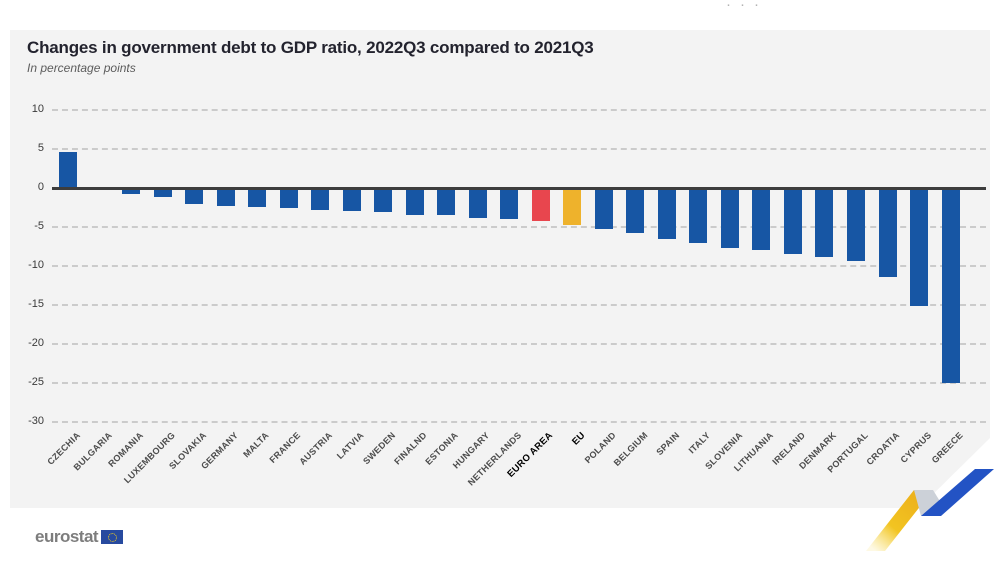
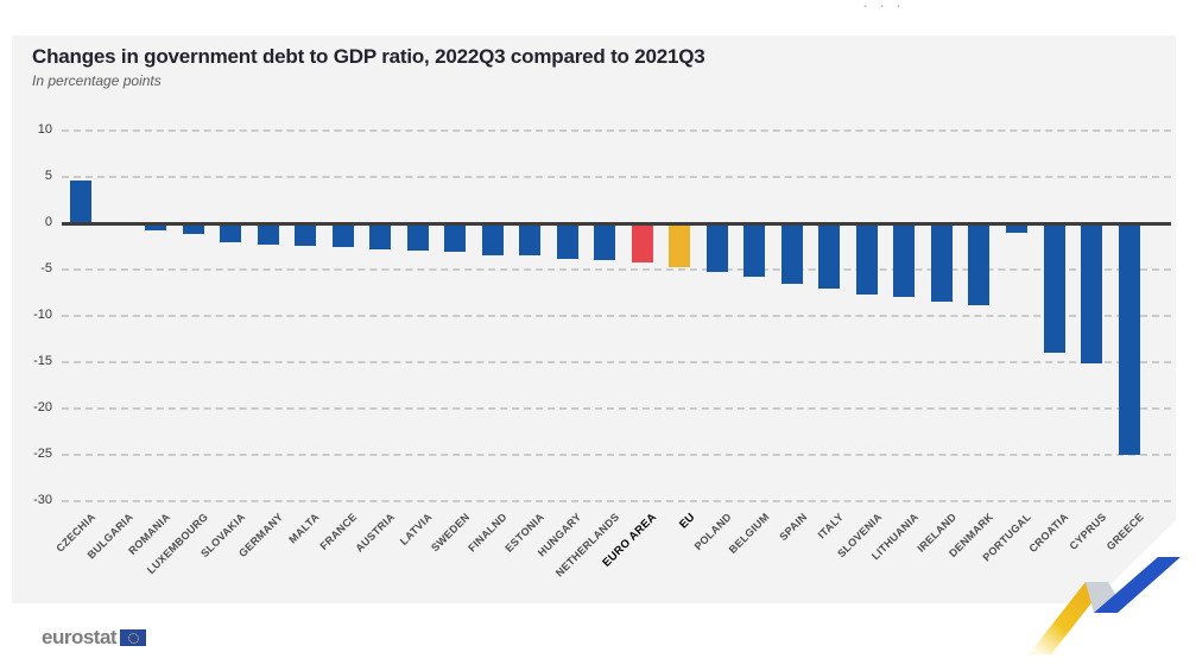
PORTUGAL: -9 -> -1
CROATIA: -11 -> -14
